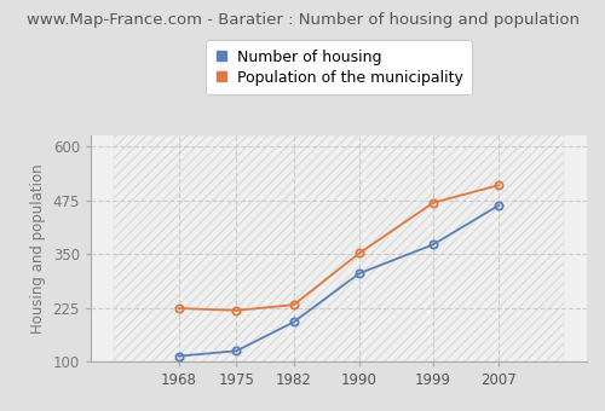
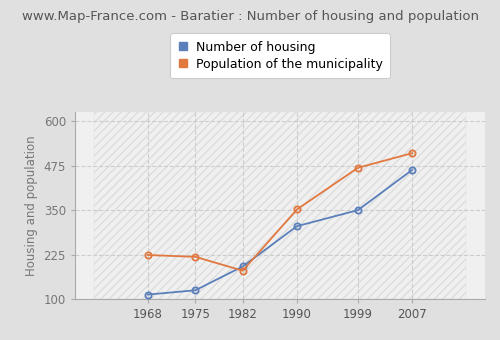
Population of the municipality/1982: 232 -> 180
Number of housing/1999: 372 -> 350
